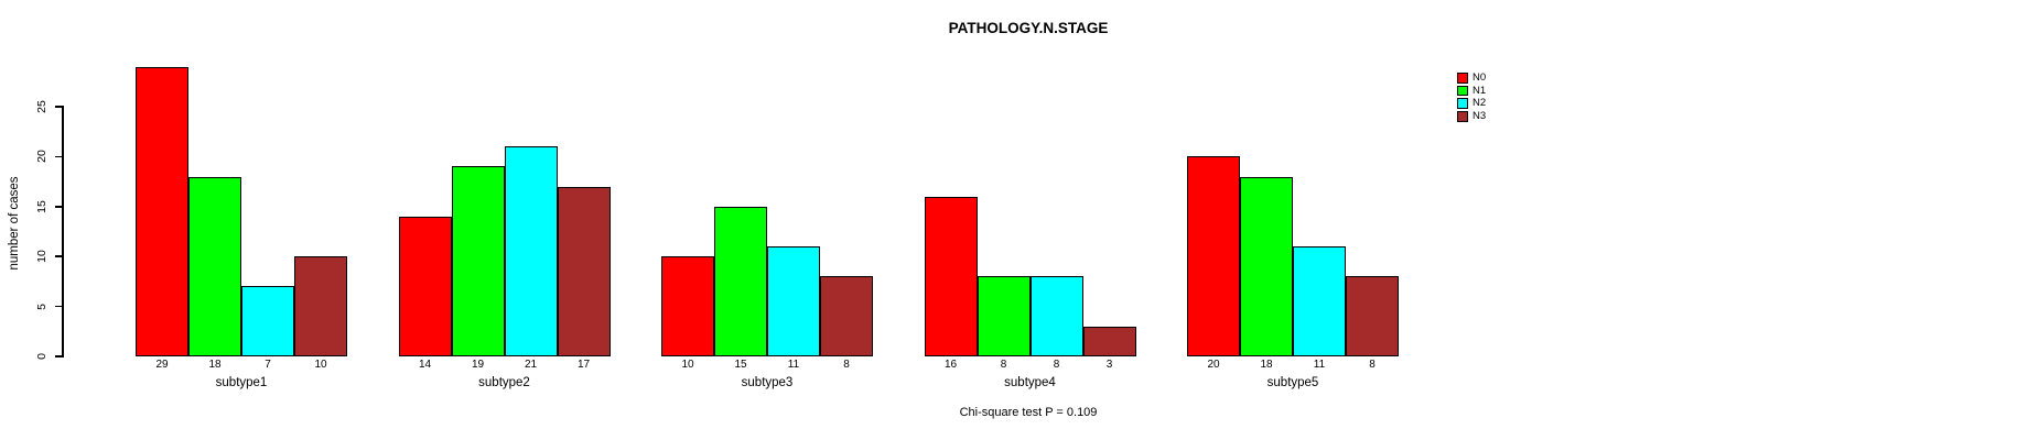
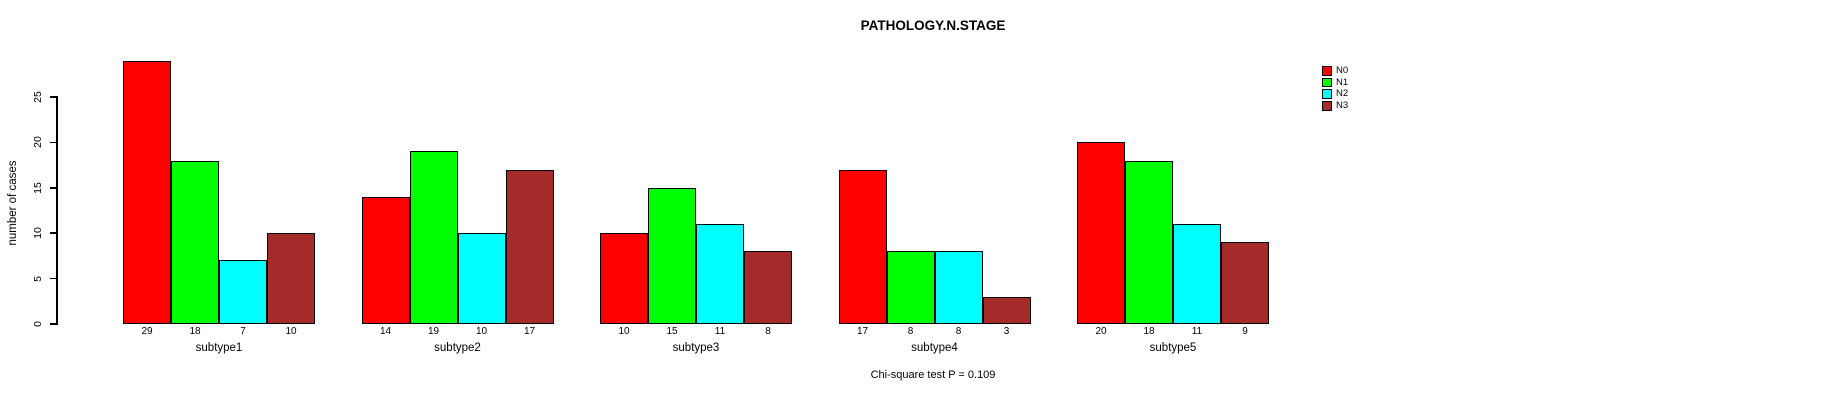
N2/subtype2: 21 -> 10
N0/subtype4: 16 -> 17
N3/subtype5: 8 -> 9
